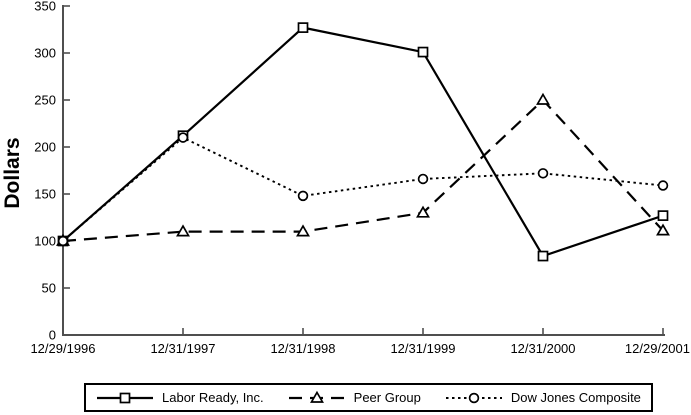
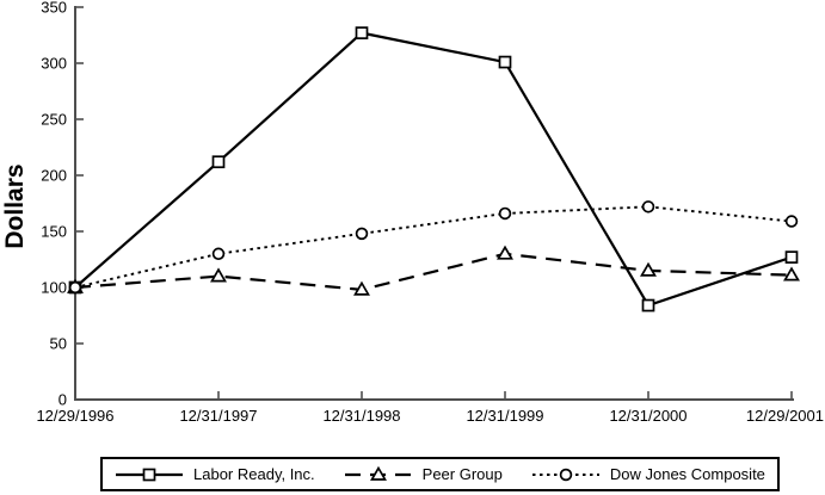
Dow Jones Composite/12/31/1997: 210 -> 130
Peer Group/12/31/1998: 110 -> 100
Peer Group/12/31/2000: 250 -> 120
